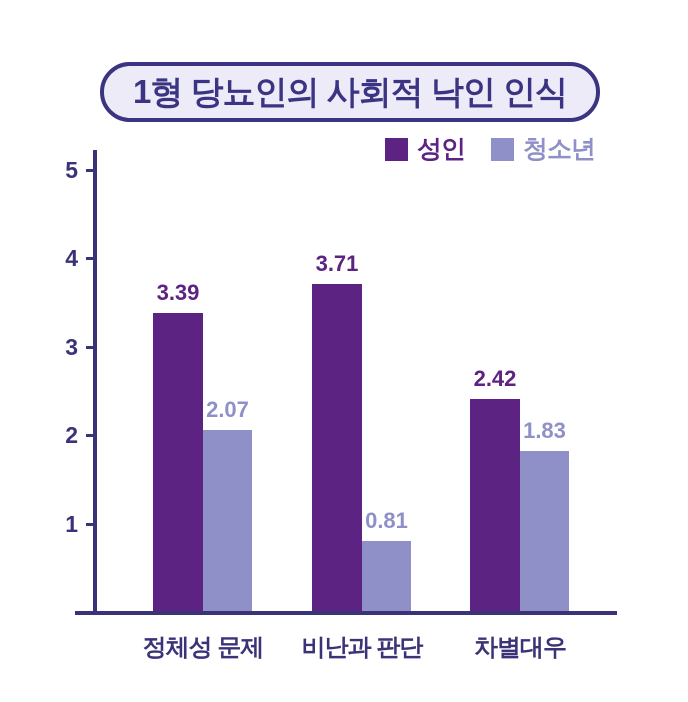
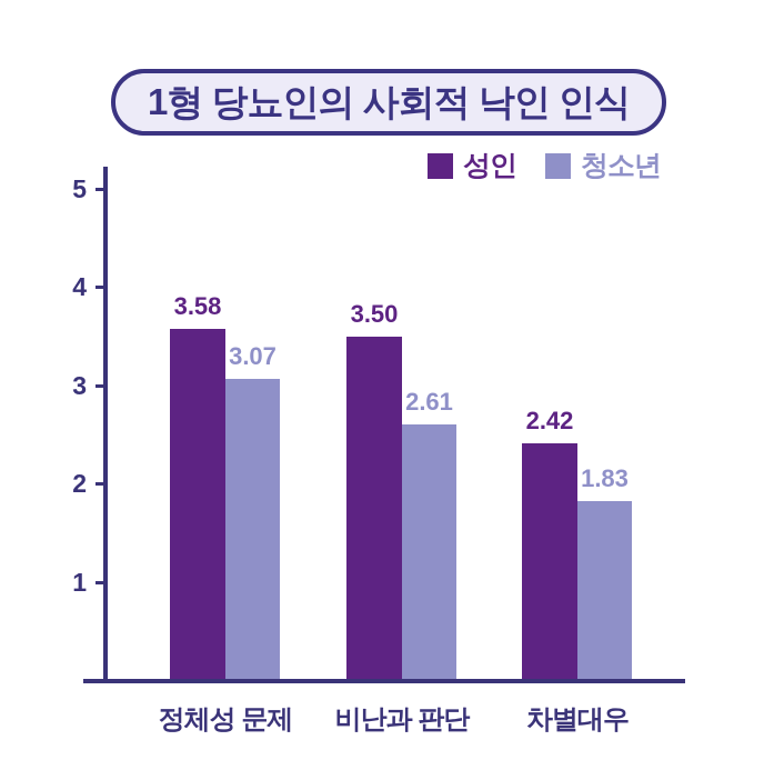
성인/정체성 문제: 3.39 -> 3.58
청소년/정체성 문제: 2.07 -> 3.07
성인/비난과 판단: 3.71 -> 3.50
청소년/비난과 판단: 0.81 -> 2.61
